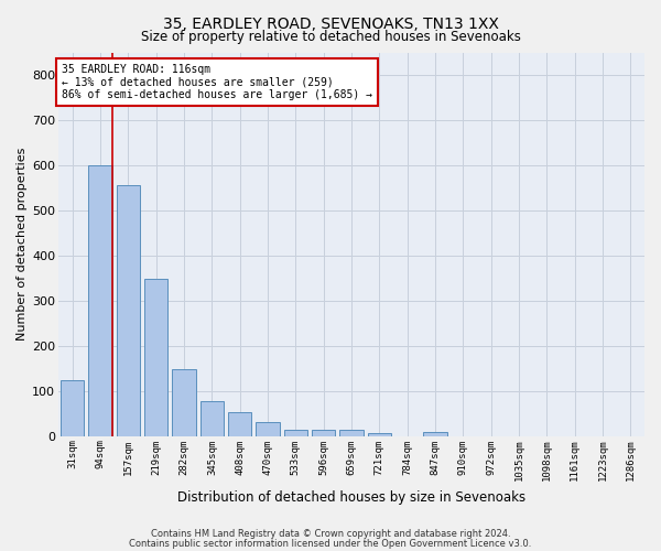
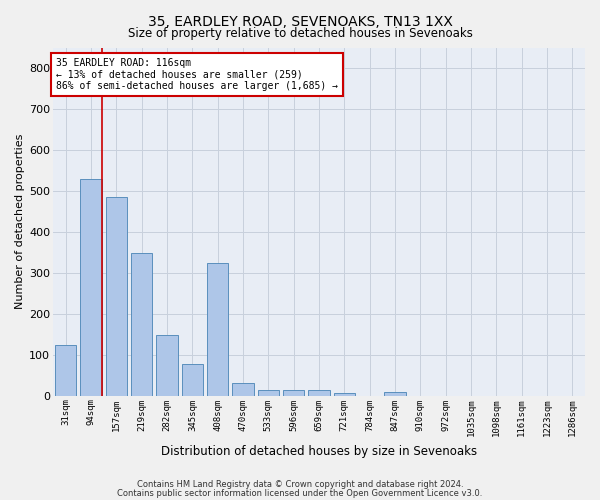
94sqm: 600 -> 530
157sqm: 555 -> 485
408sqm: 52 -> 325
